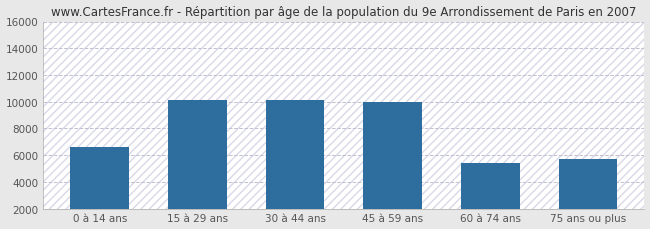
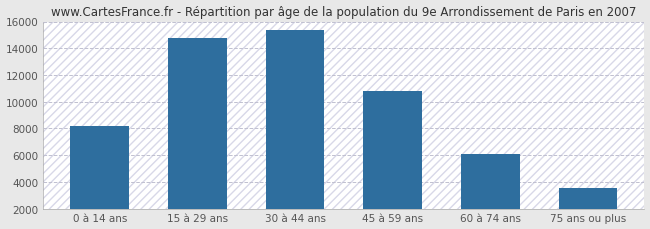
0 à 14 ans: 6600 -> 8200
15 à 29 ans: 10100 -> 14800
30 à 44 ans: 10100 -> 15400
45 à 59 ans: 10000 -> 10800
60 à 74 ans: 5400 -> 6000
75 ans ou plus: 5700 -> 3600
